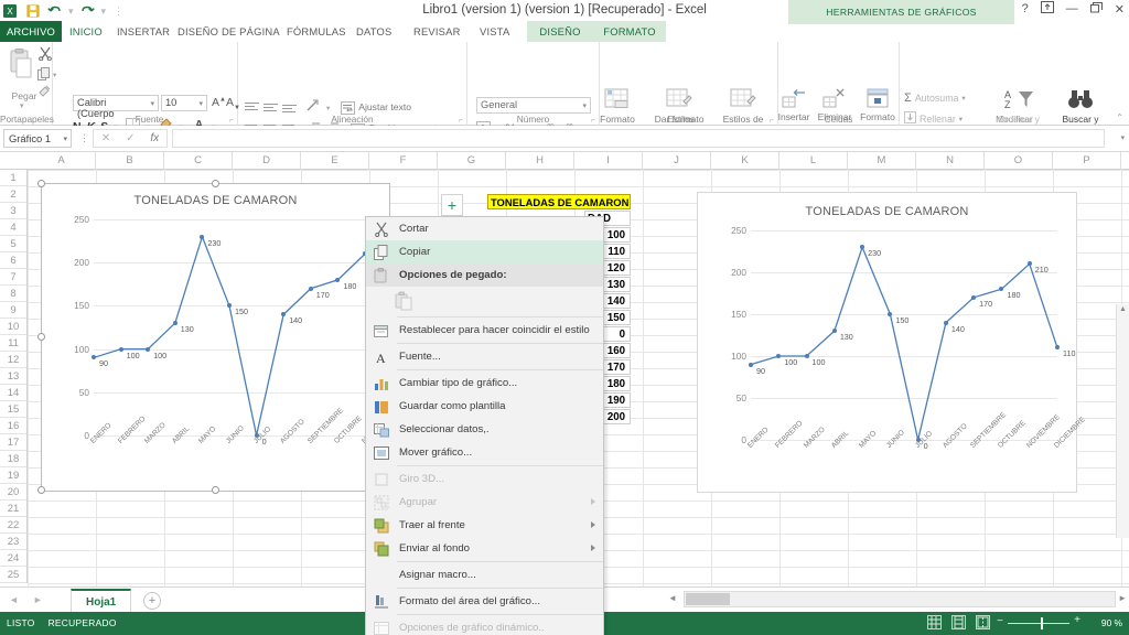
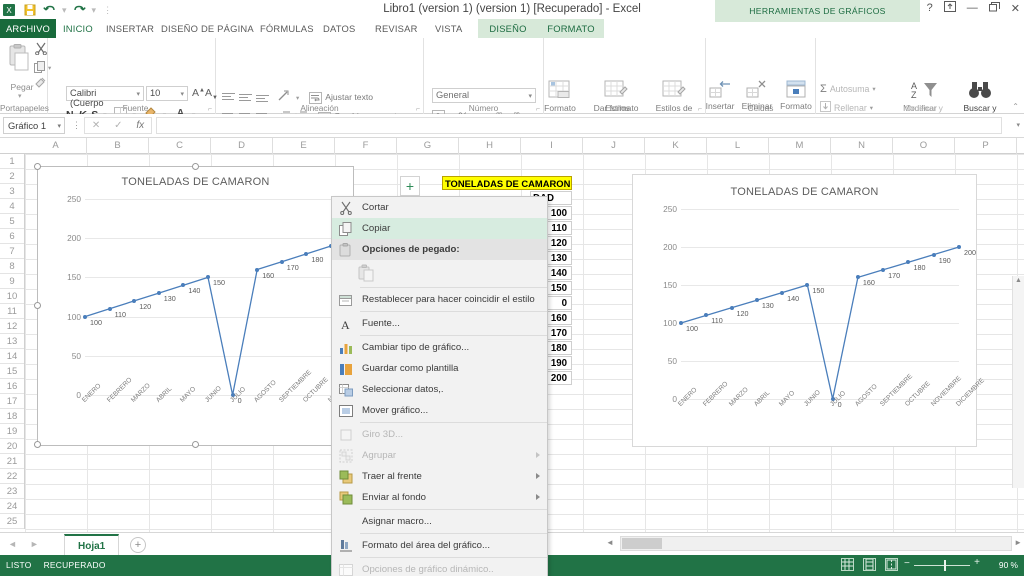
ENERO: 90 -> 100
FEBRERO: 100 -> 110
MARZO: 100 -> 120
MAYO: 230 -> 140
AGOSTO: 140 -> 160
NOVIEMBRE: 210 -> 190
DICIEMBRE: 110 -> 200
